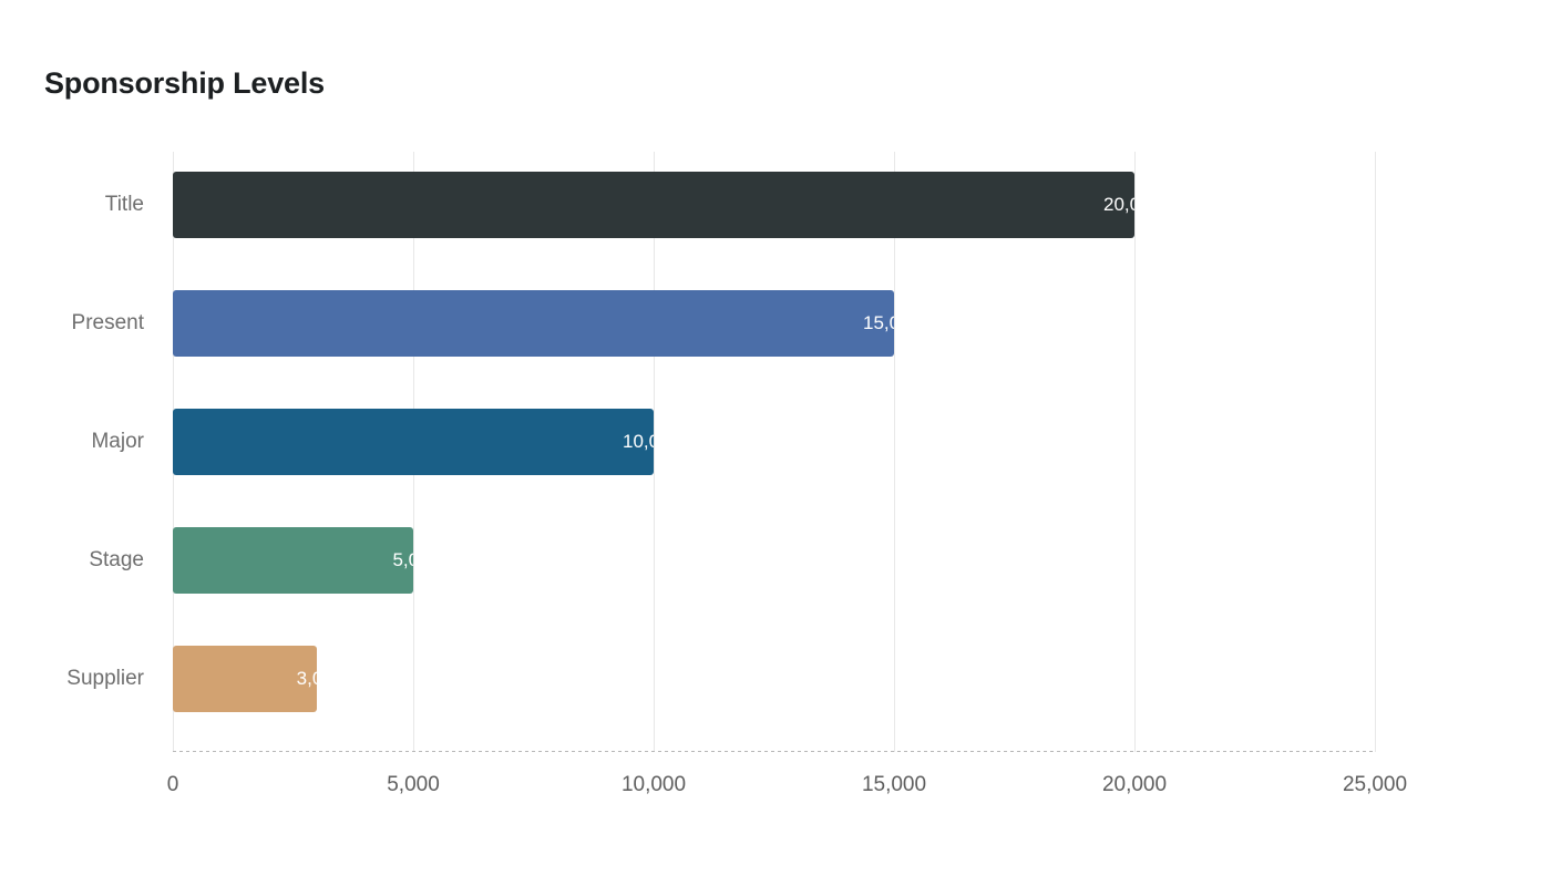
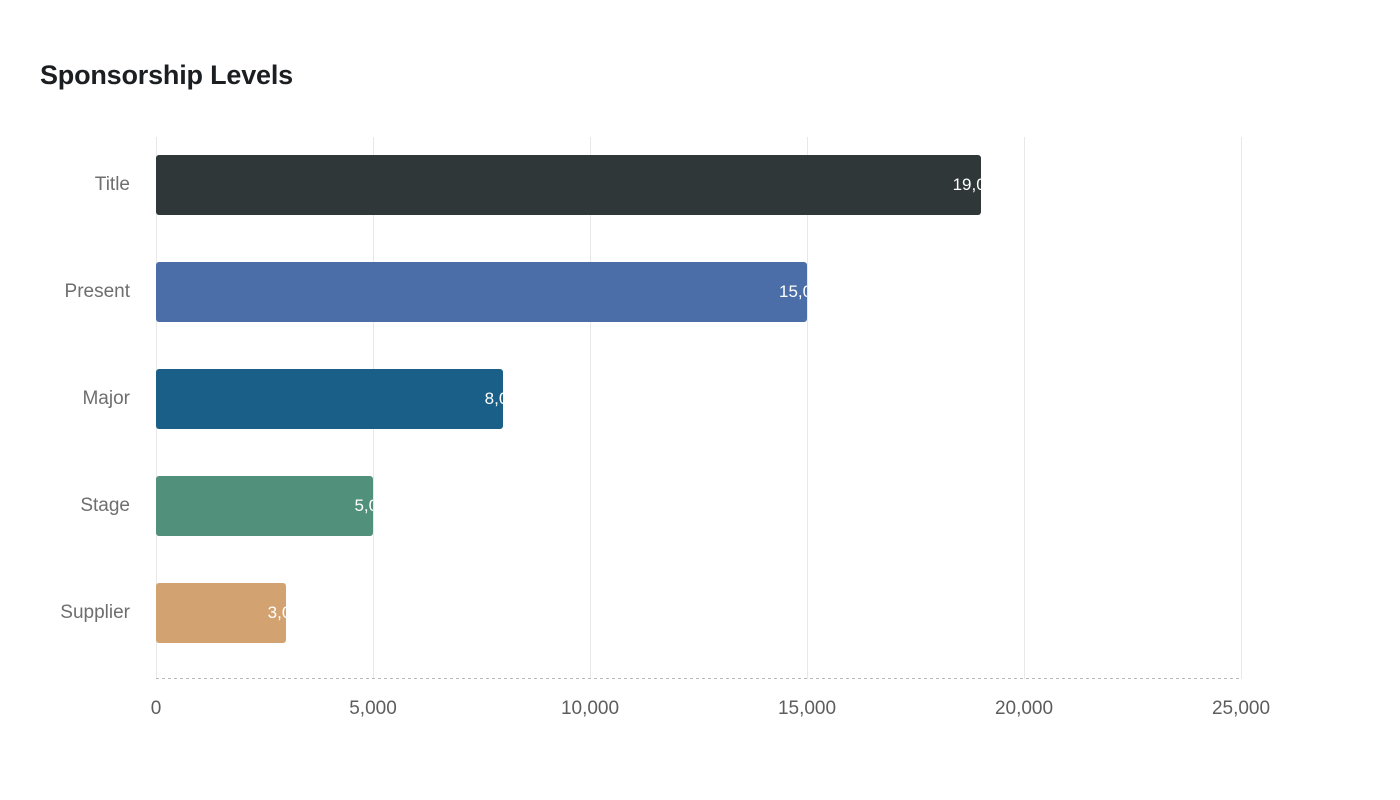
Title: 20,000 -> 19,000
Major: 10,000 -> 8,000
